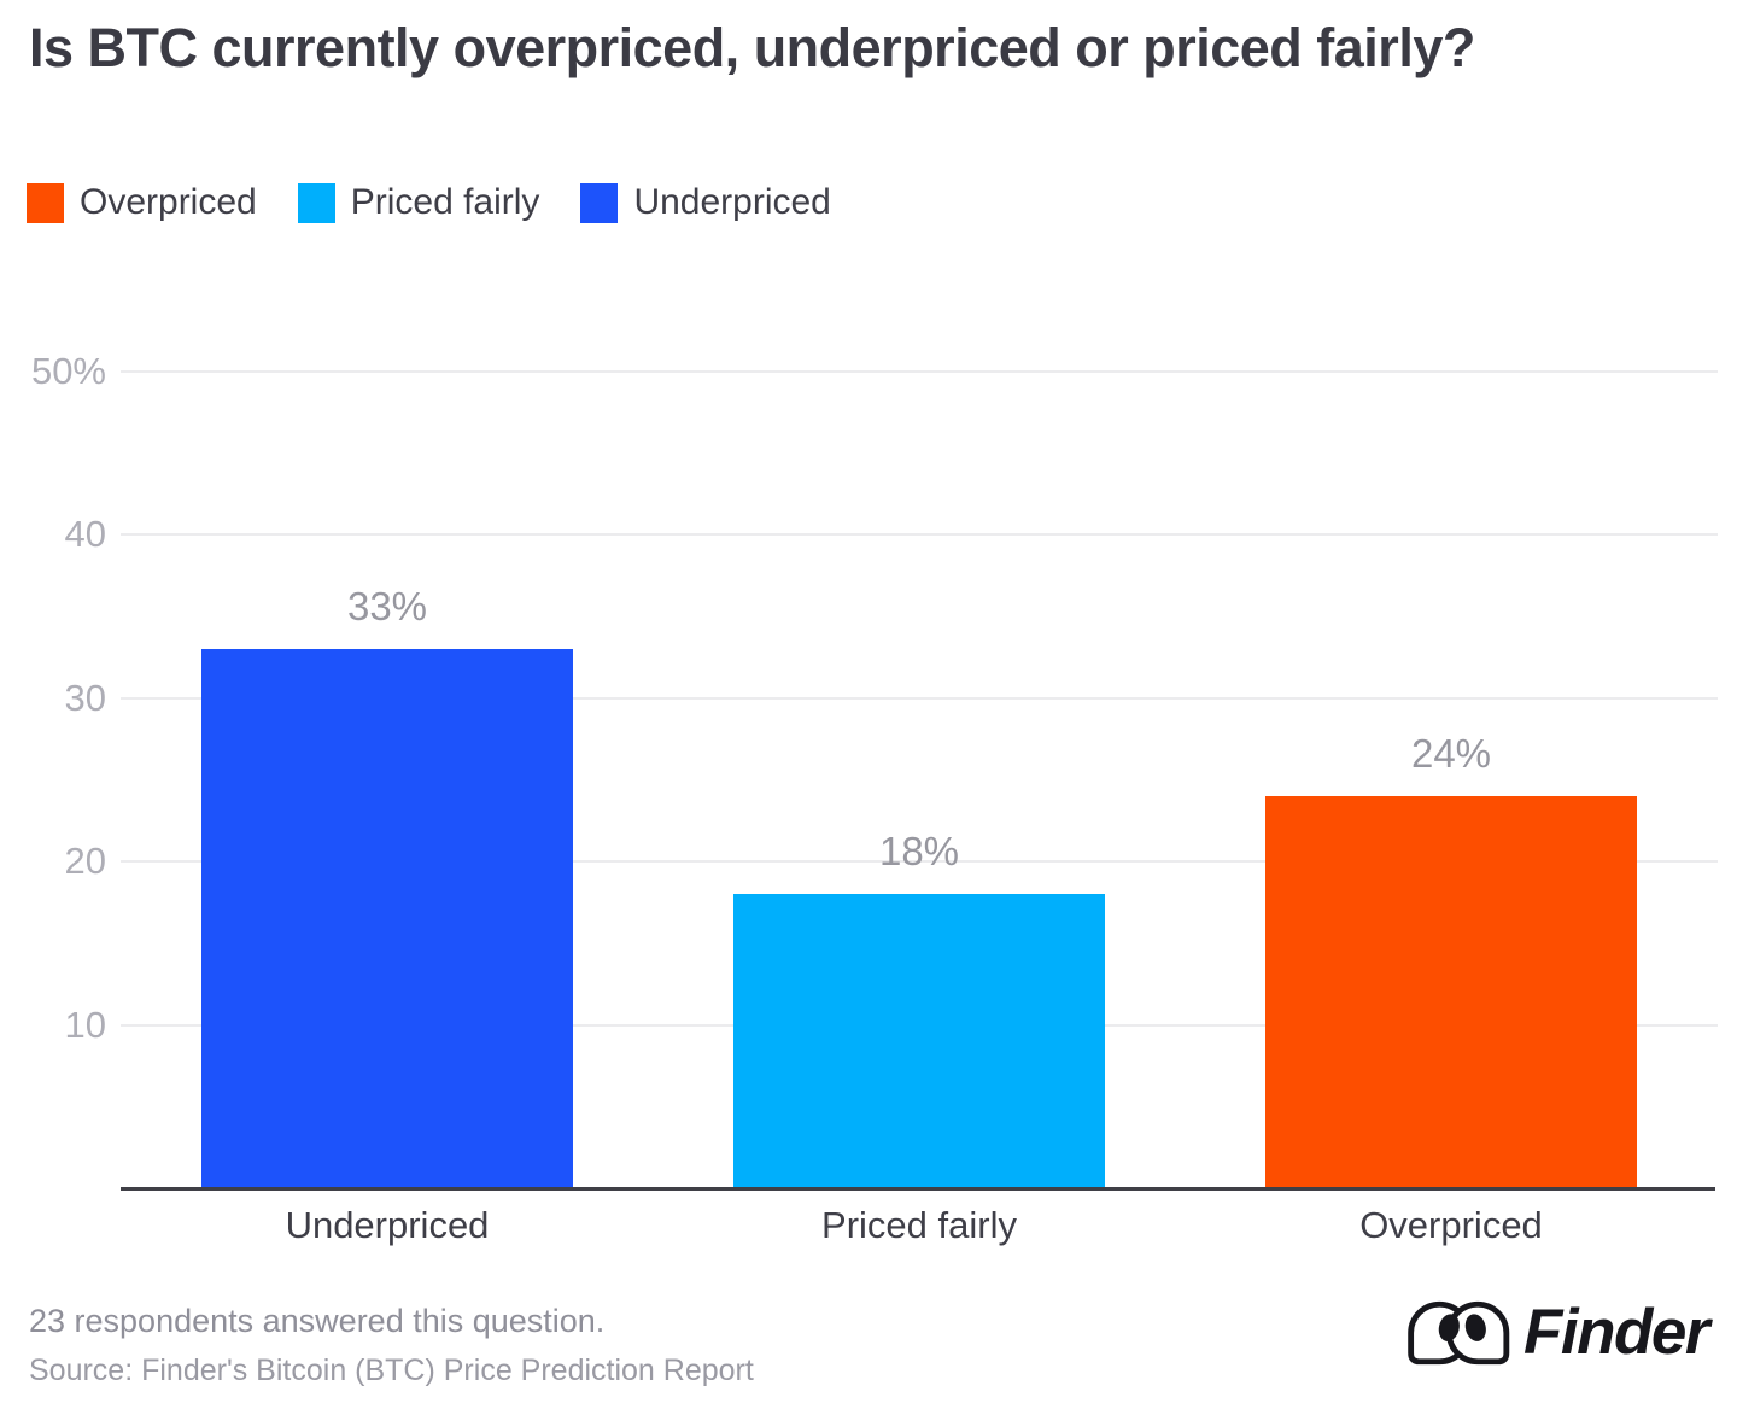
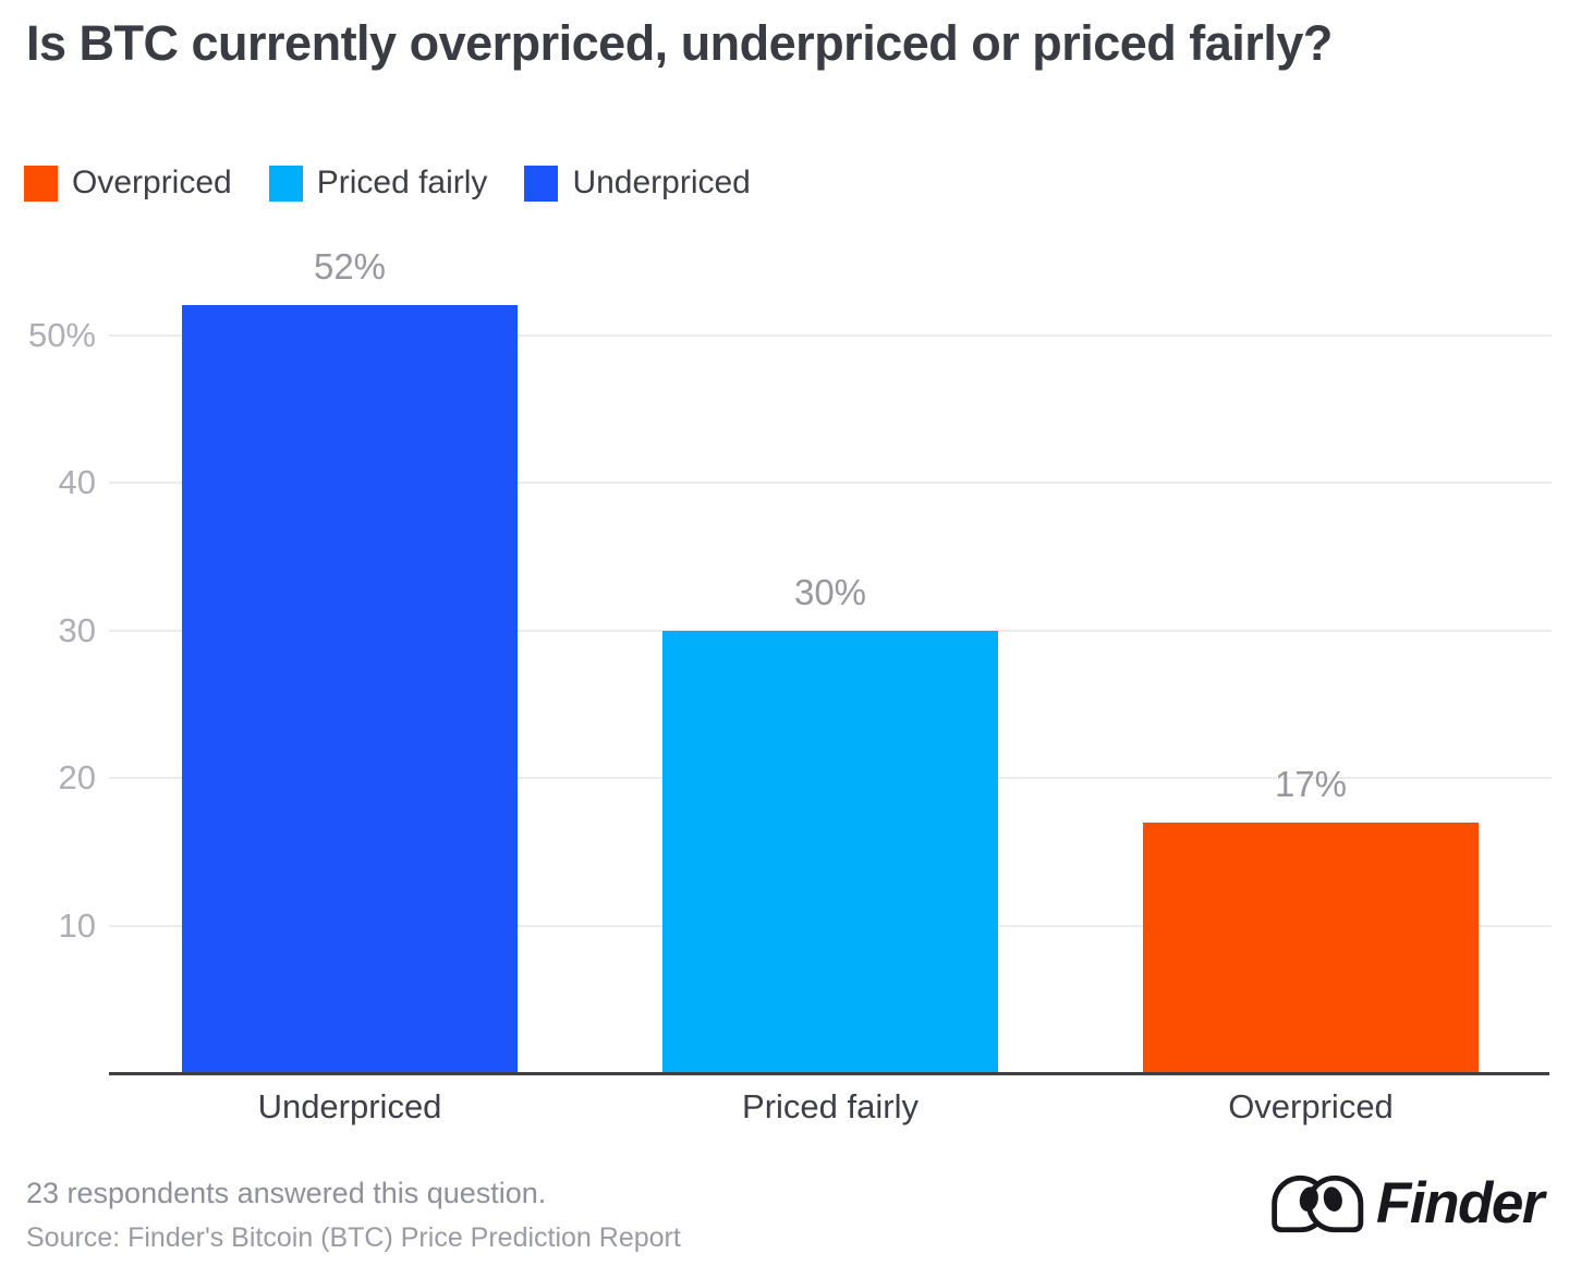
Underpriced: 33% -> 52%
Priced fairly: 18% -> 30%
Overpriced: 24% -> 17%
